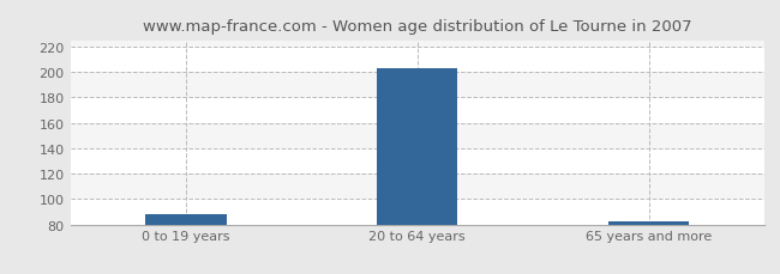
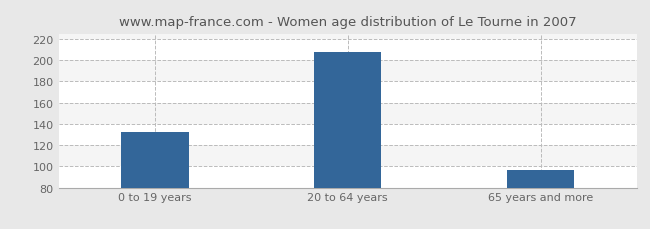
0 to 19 years: 88 -> 132
20 to 64 years: 203 -> 208
65 years and more: 82 -> 97
